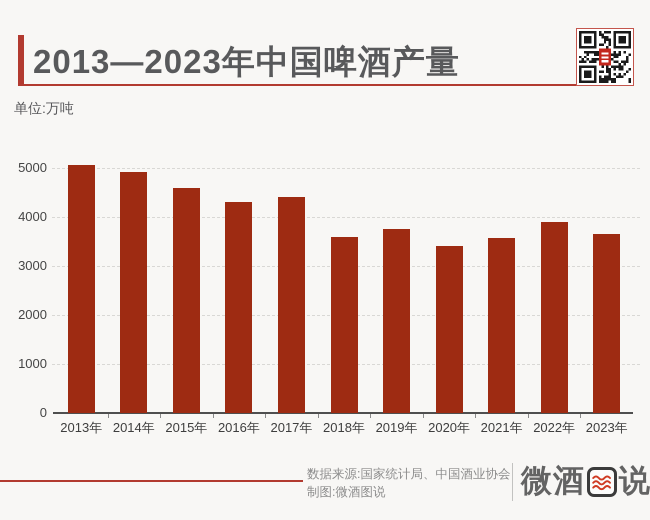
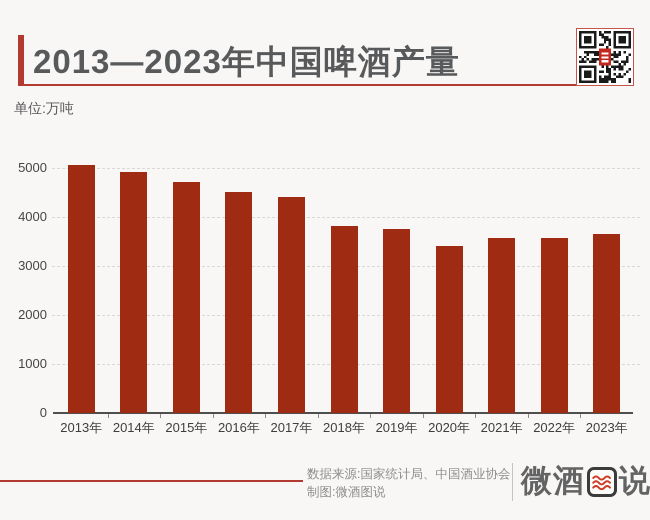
2015年: 4600 -> 4700
2016年: 4300 -> 4500
2018年: 3600 -> 3800
2022年: 3900 -> 3600
